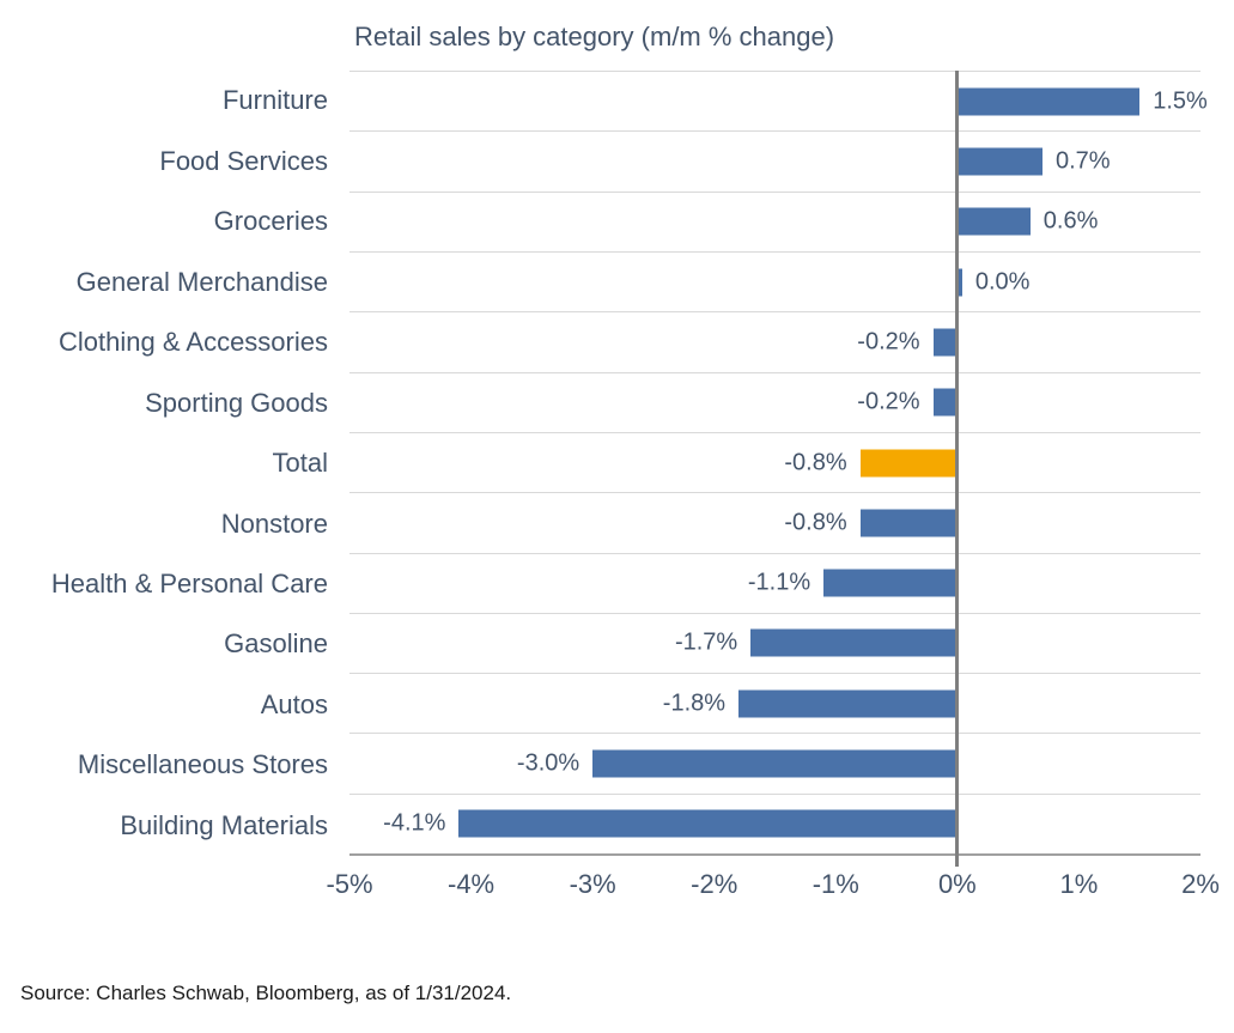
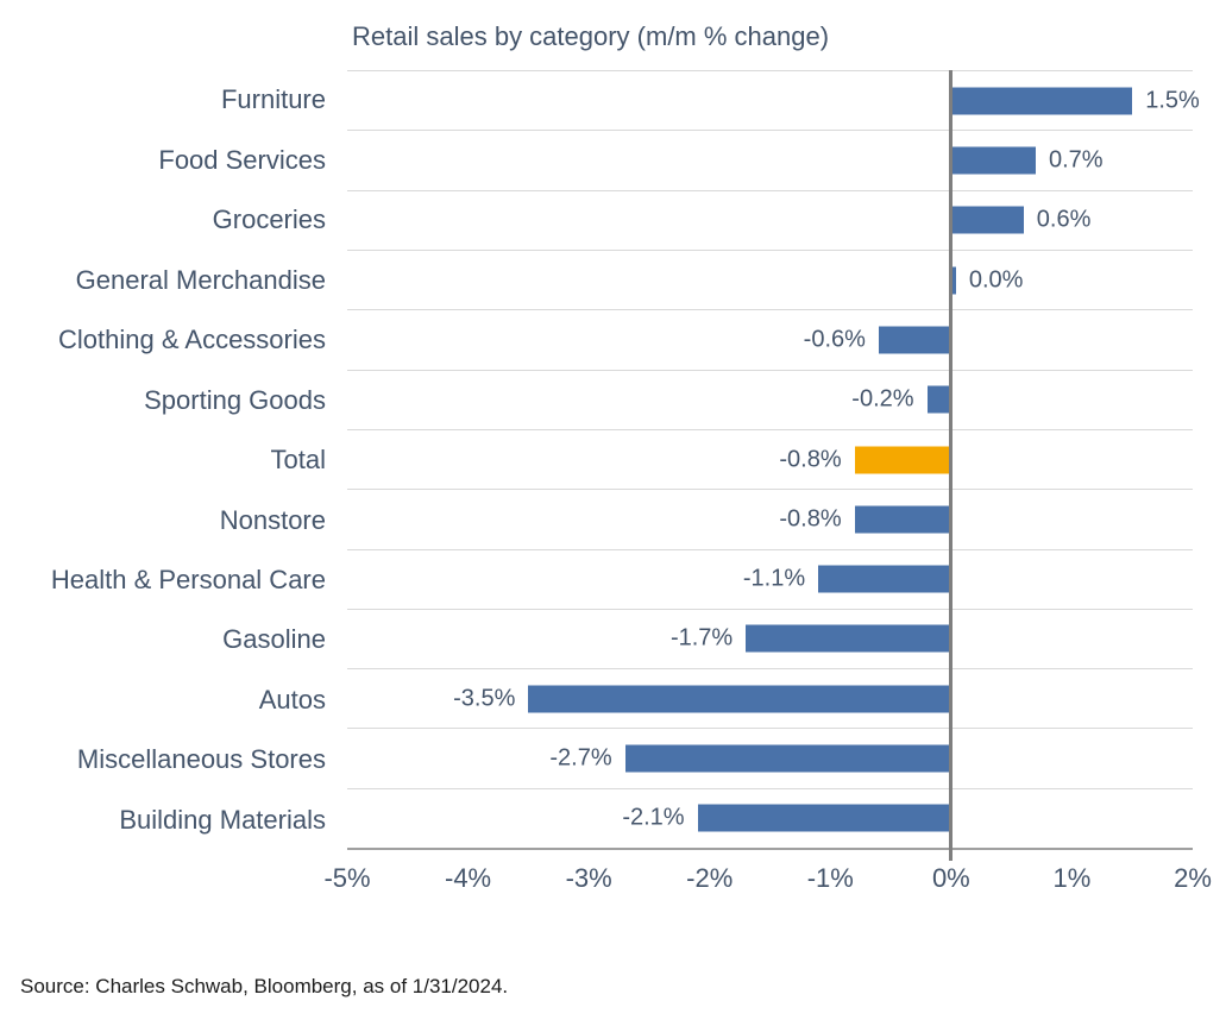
Clothing & Accessories: -0.2% -> -0.6%
Autos: -1.8% -> -3.5%
Miscellaneous Stores: -3.0% -> -2.7%
Building Materials: -4.1% -> -2.1%
